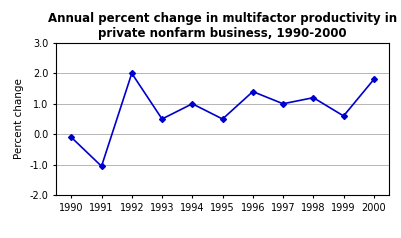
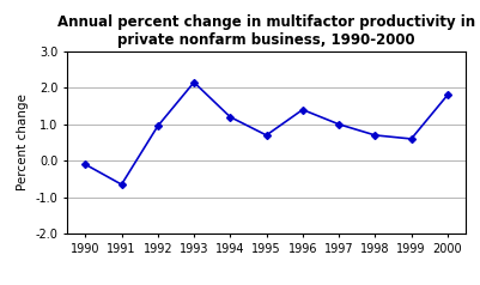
1991: -1.05 -> -0.65
1992: 2.00 -> 0.95
1993: 0.50 -> 2.15
1994: 1.00 -> 1.20
1995: 0.50 -> 0.70
1998: 1.20 -> 0.70
